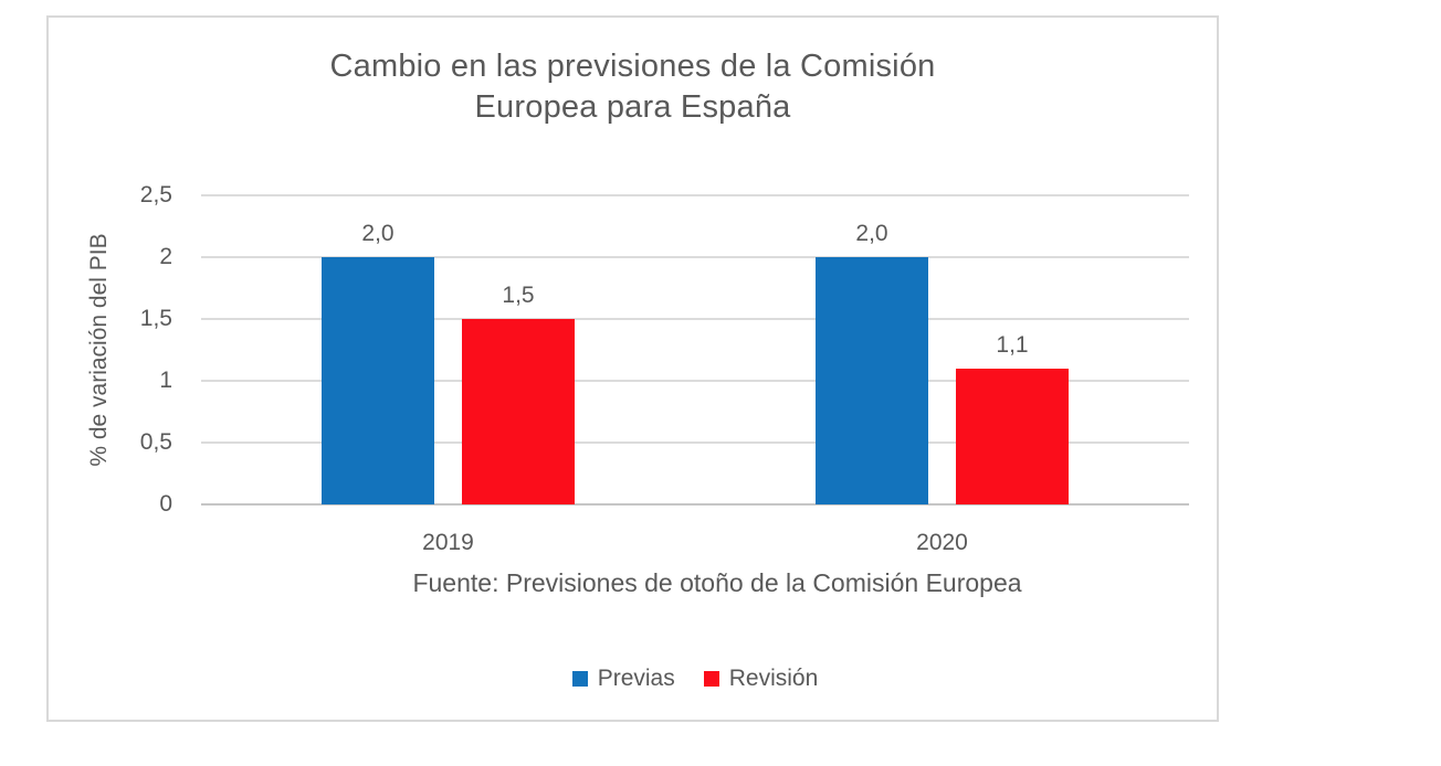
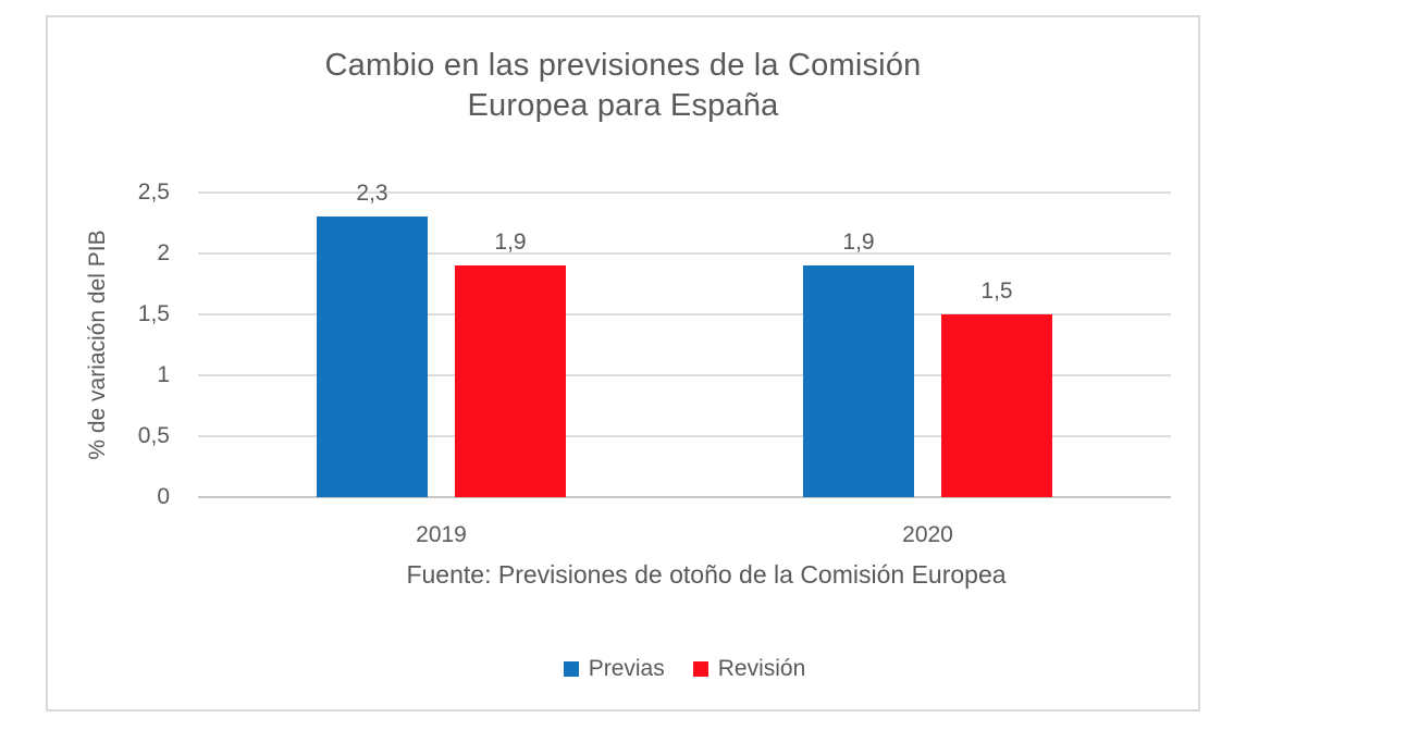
Previas/2019: 2,0 -> 2,3
Revisión/2019: 1,5 -> 1,9
Previas/2020: 2,0 -> 1,9
Revisión/2020: 1,1 -> 1,5
